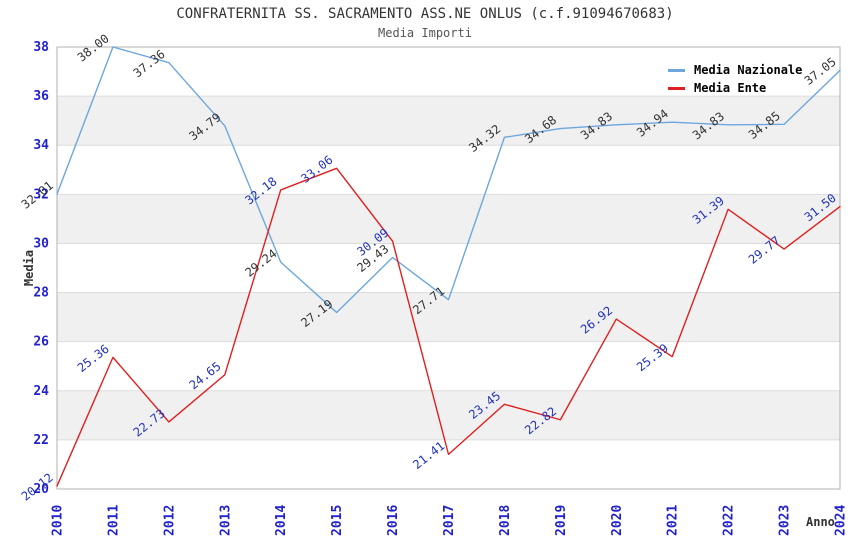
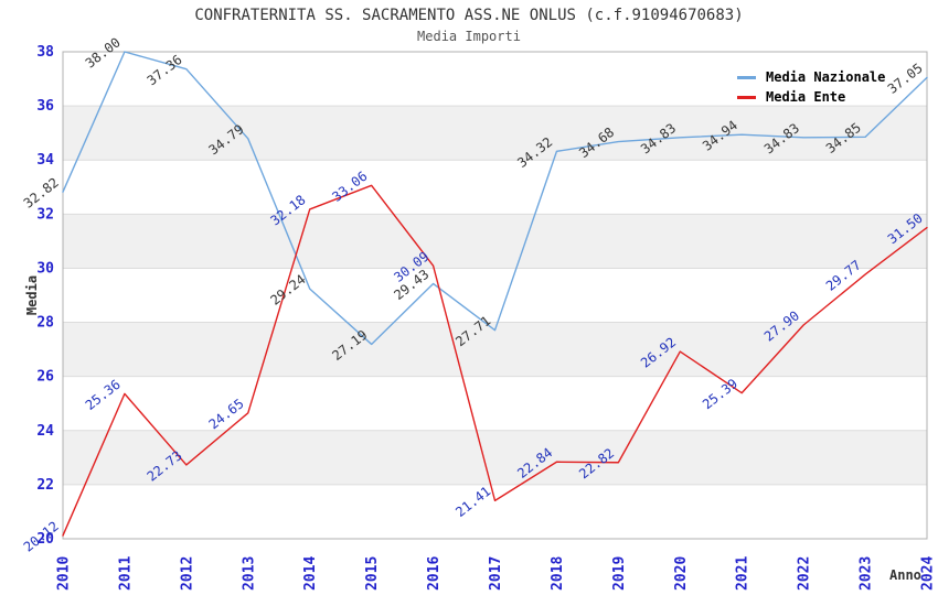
Media Nazionale/2010: 32.01 -> 32.82
Media Ente/2018: 23.45 -> 22.84
Media Ente/2022: 31.39 -> 27.90
